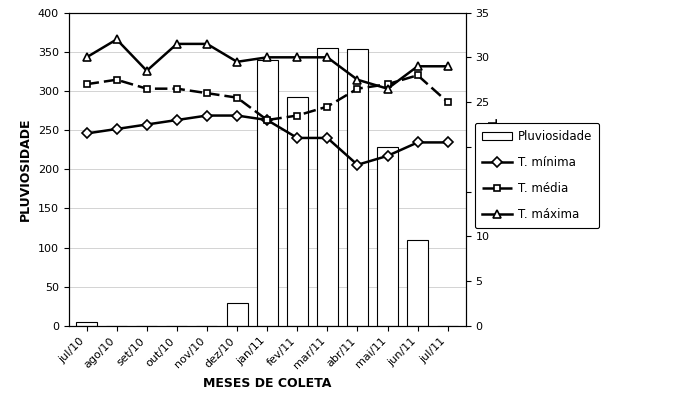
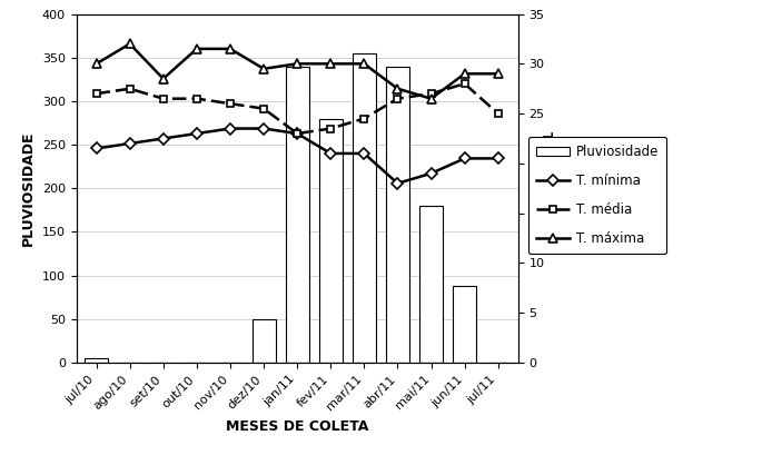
Pluviosidade/dez/10: 30 -> 50
Pluviosidade/fev/11: 292 -> 280
Pluviosidade/abr/11: 354 -> 340
Pluviosidade/mai/11: 228 -> 180
Pluviosidade/jun/11: 110 -> 88
